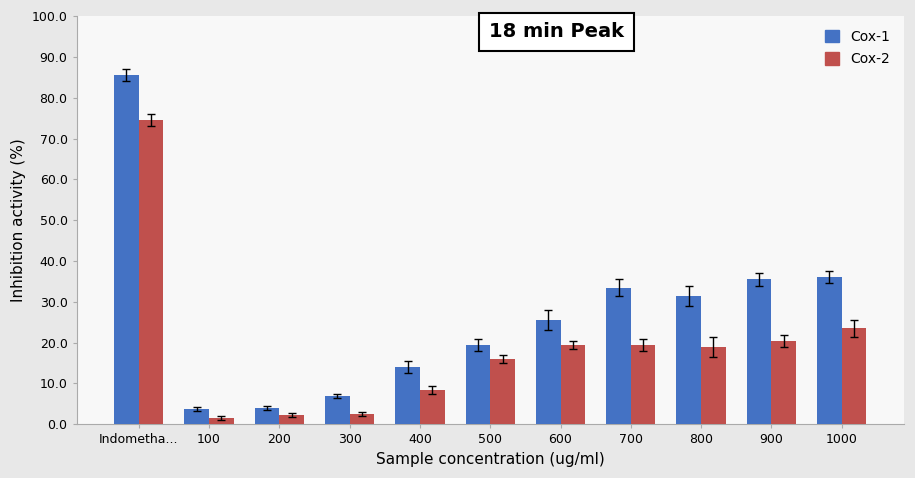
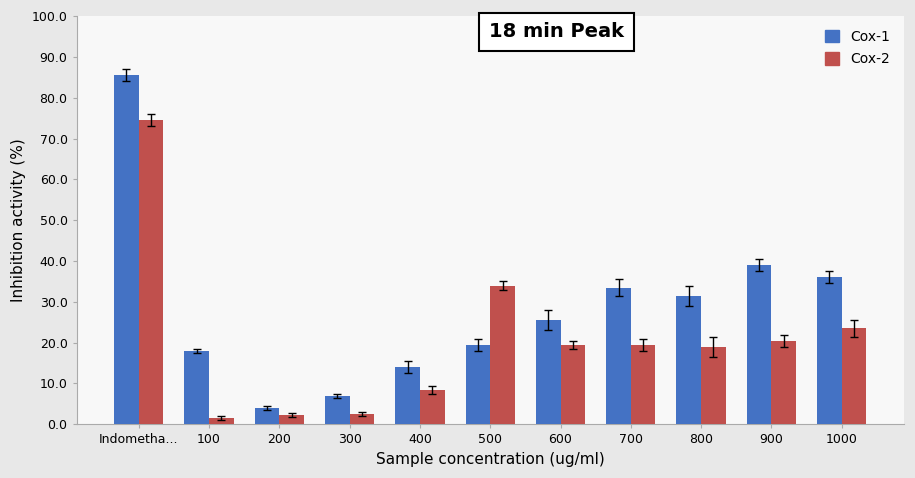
Cox-1/100: 3.8 -> 18.0
Cox-2/500: 16.0 -> 34.0
Cox-1/900: 35.5 -> 39.0
